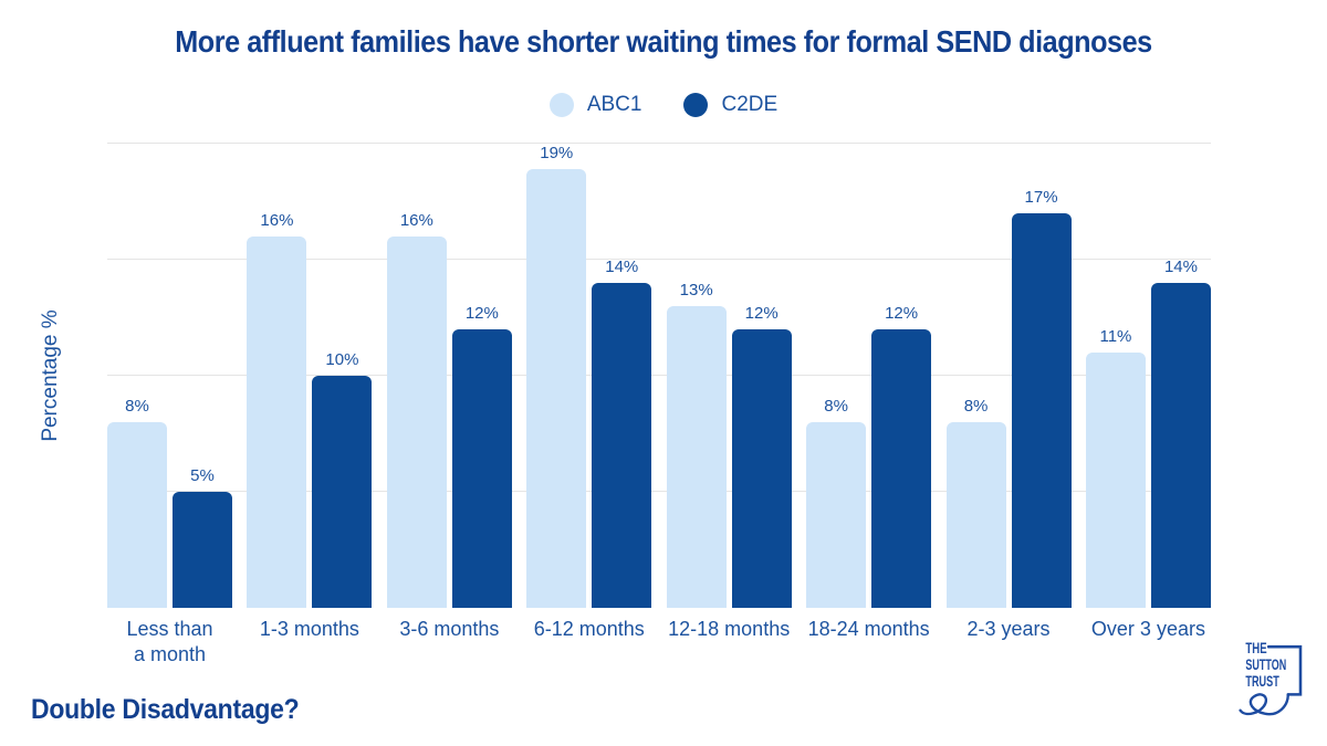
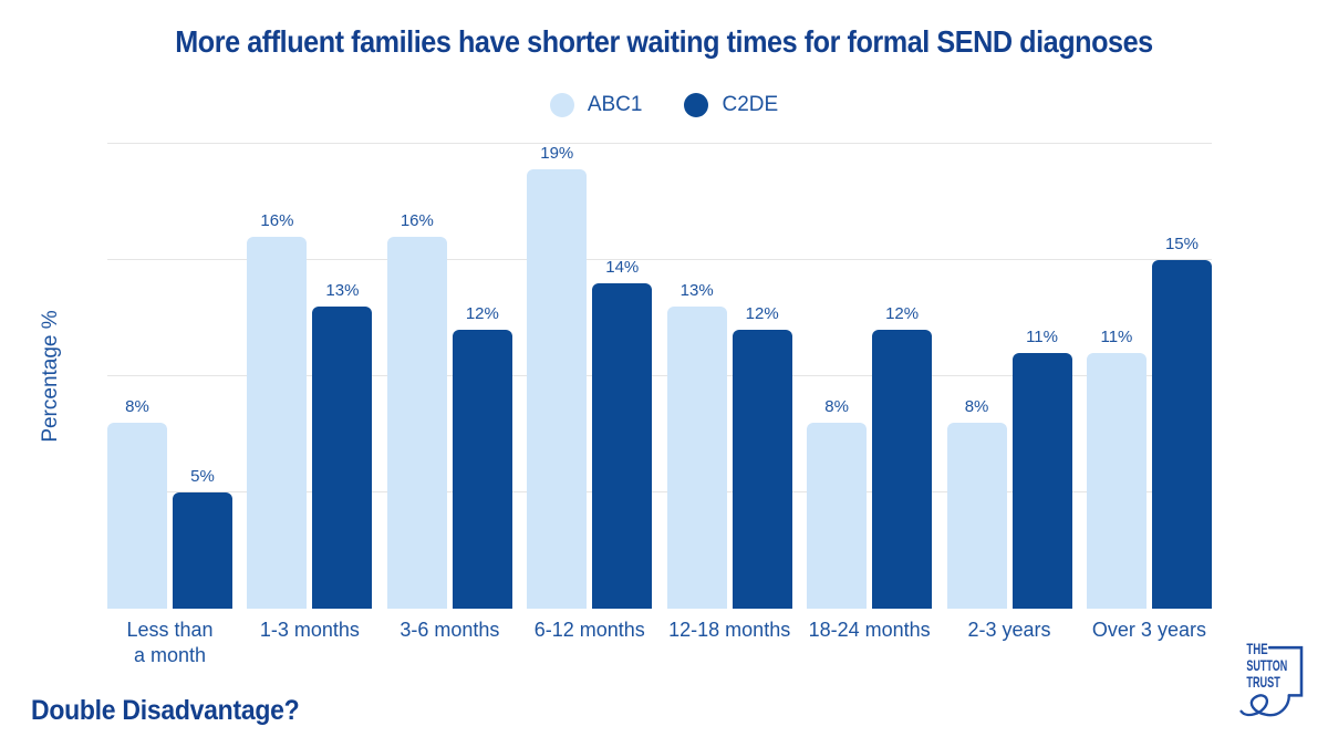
C2DE/1-3 months: 10% -> 13%
C2DE/2-3 years: 17% -> 11%
C2DE/Over 3 years: 14% -> 15%
